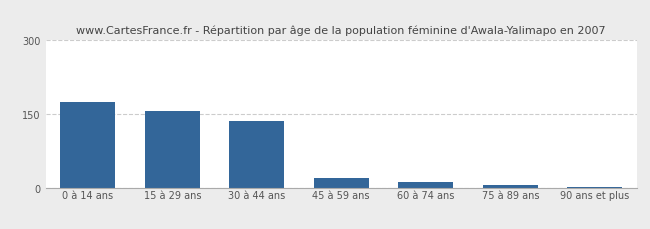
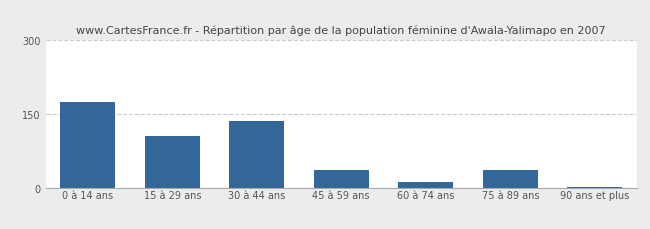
15 à 29 ans: 157 -> 105
45 à 59 ans: 20 -> 35
75 à 89 ans: 5 -> 35
